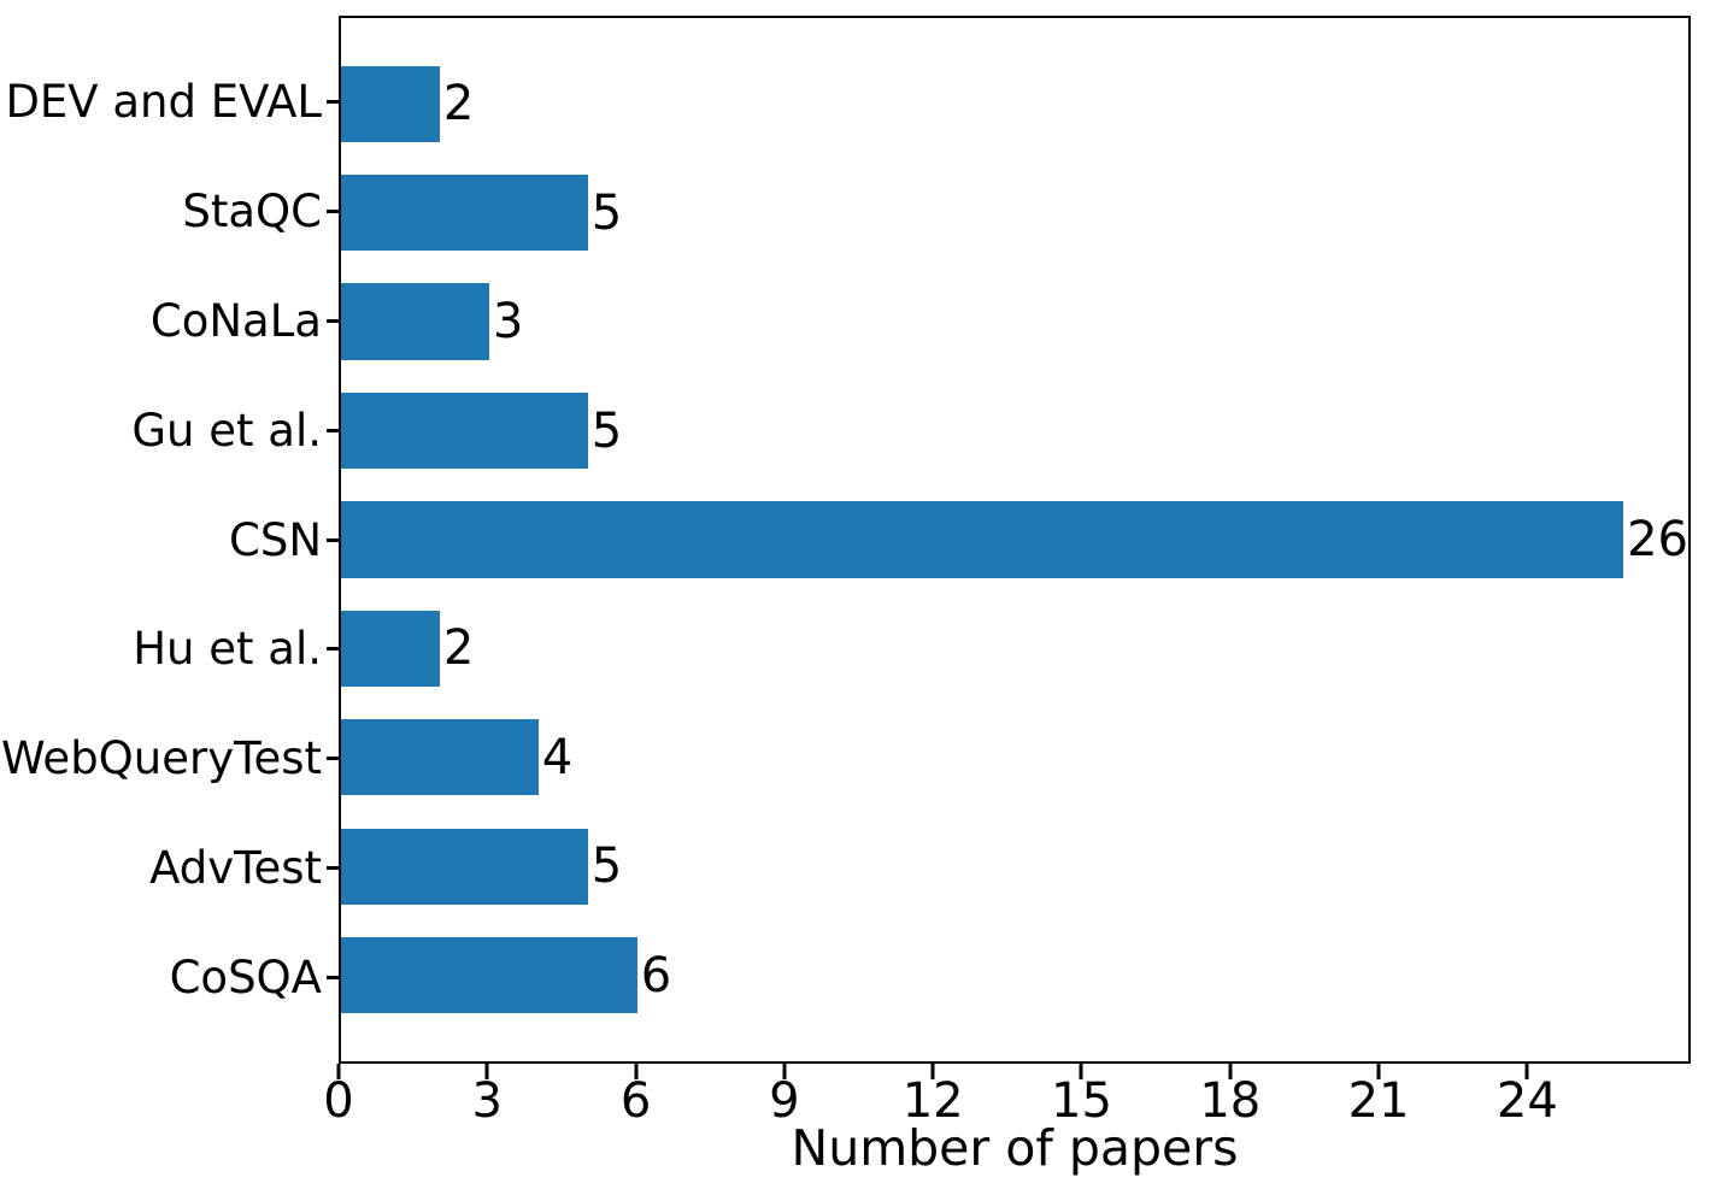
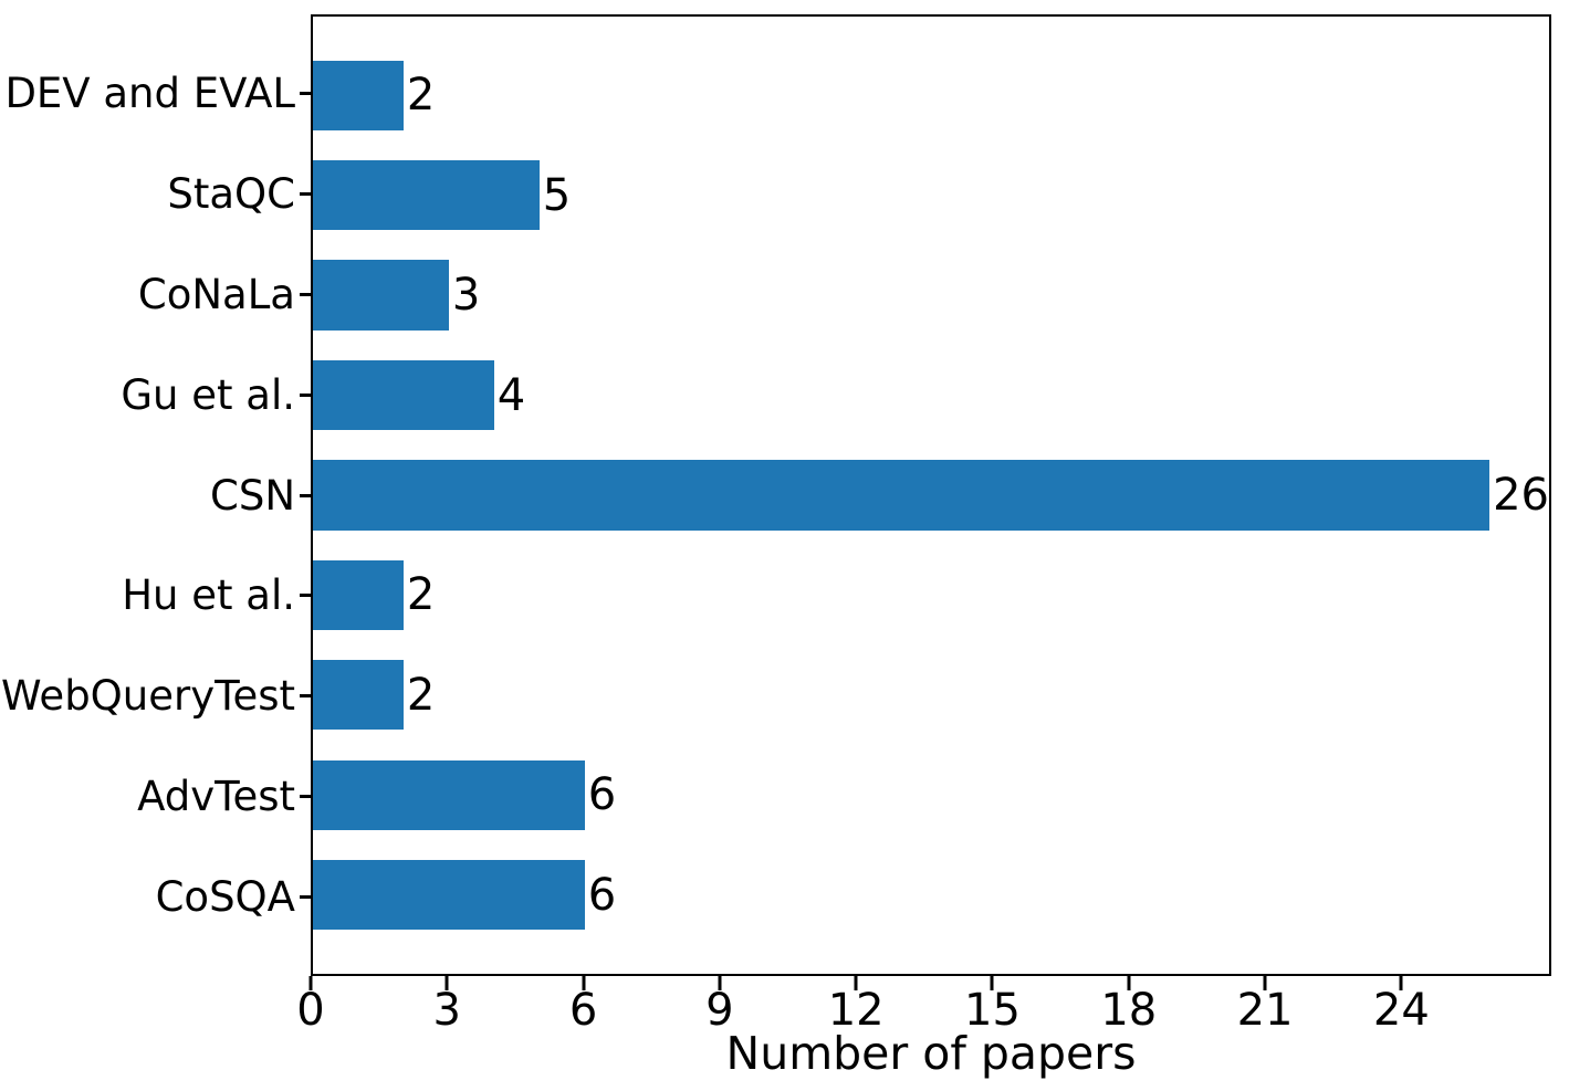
Gu et al.: 5 -> 4
WebQueryTest: 4 -> 2
AdvTest: 5 -> 6
